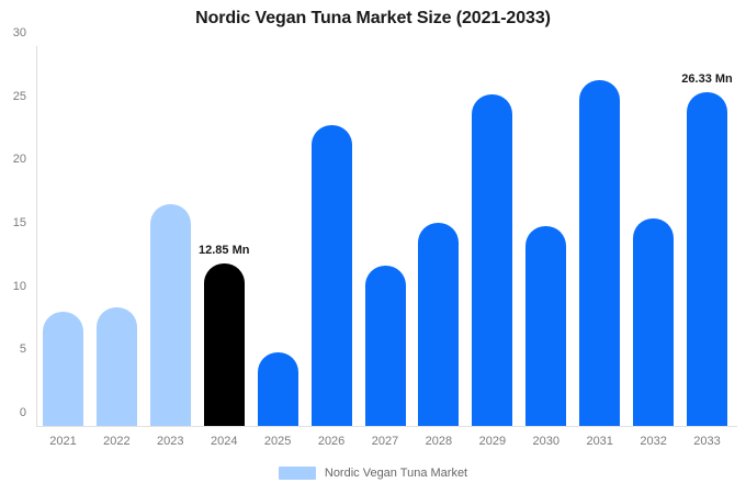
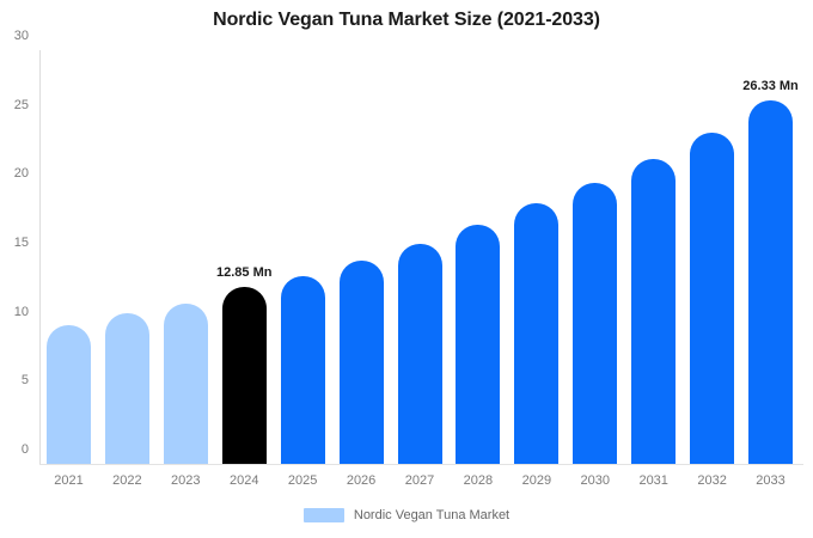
2021: 9.0 -> 10.1
2022: 9.4 -> 10.9
2023: 17.5 -> 11.6
2025: 5.8 -> 13.7
2026: 23.8 -> 14.8
2027: 12.7 -> 15.9
2028: 16.0 -> 17.3
2029: 26.2 -> 18.9
2030: 15.8 -> 20.4
2031: 27.3 -> 22.1
2032: 16.4 -> 24.1
